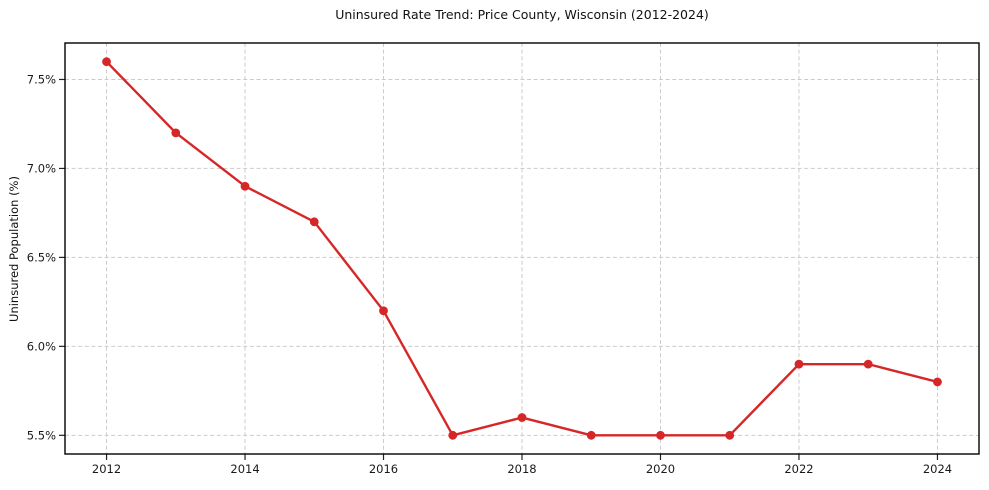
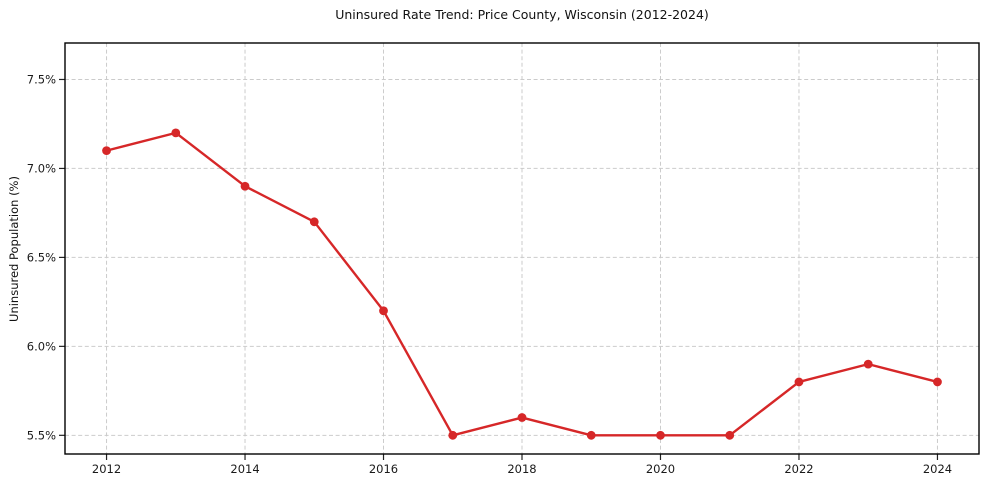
2012: 7.6% -> 7.1%
2022: 5.9% -> 5.8%
